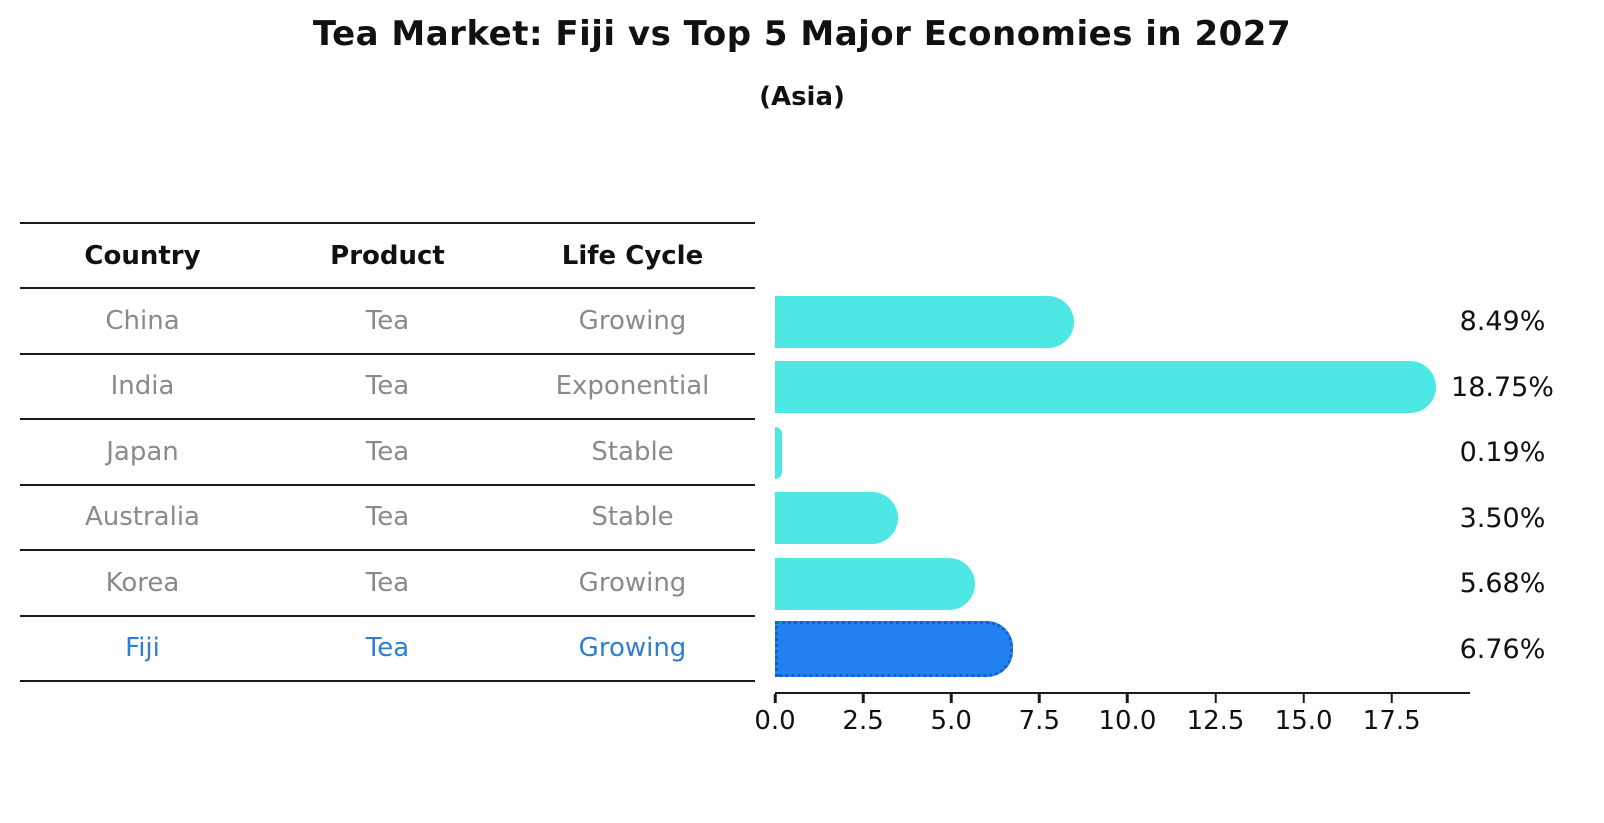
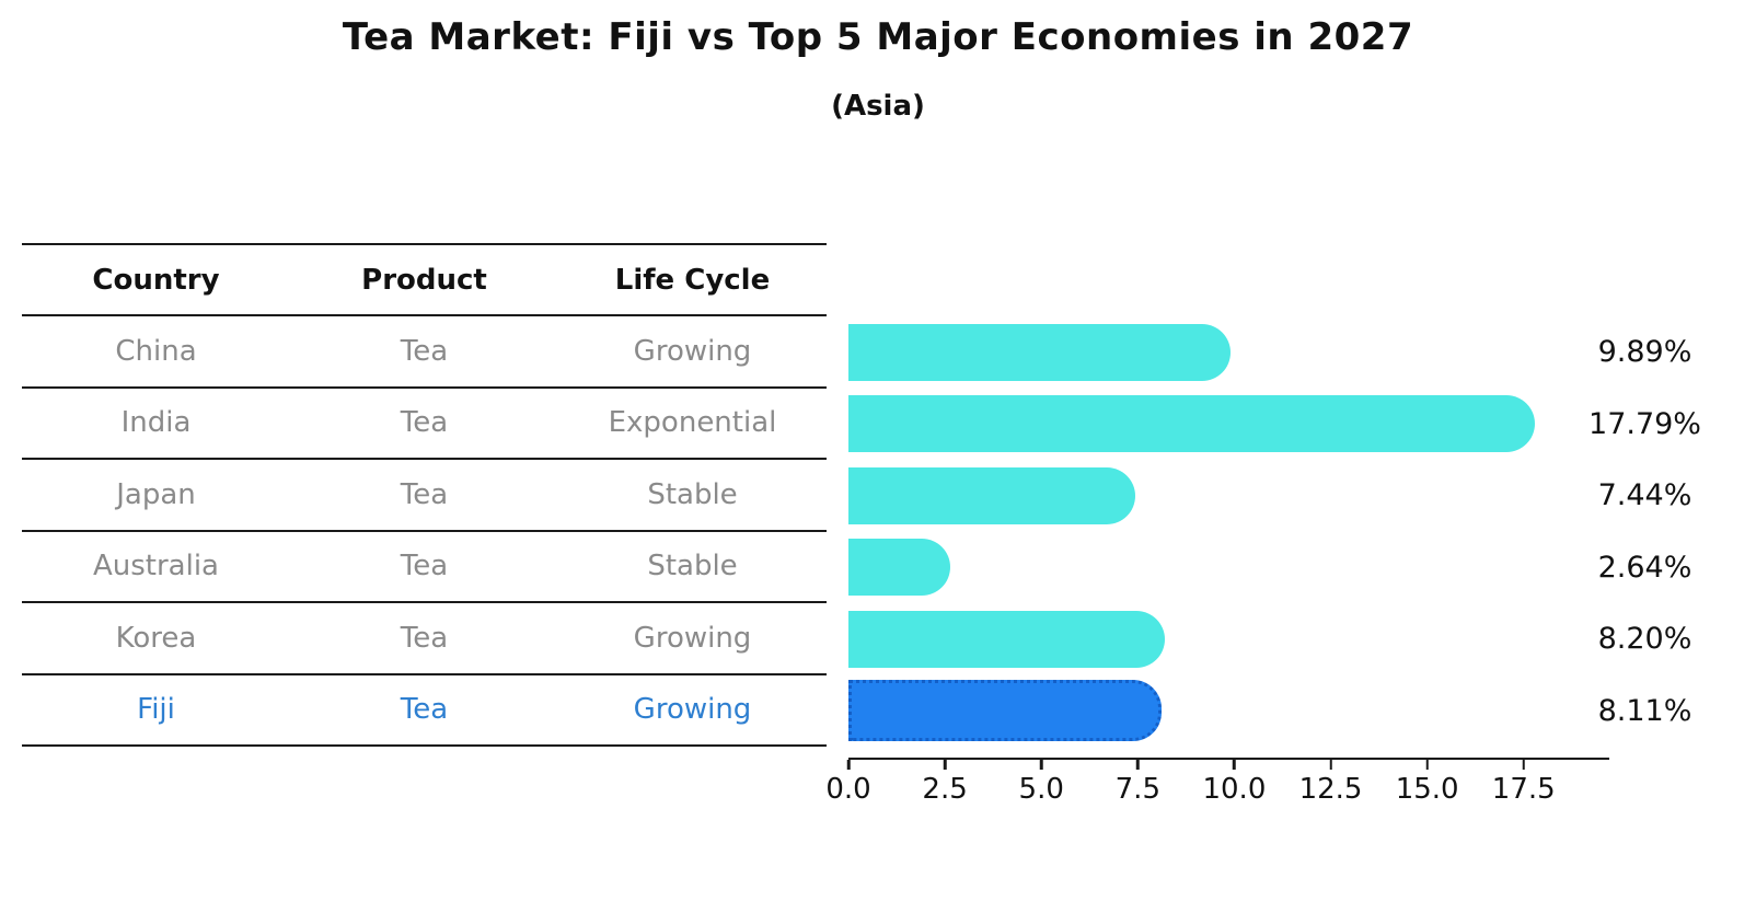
China: 8.49% -> 9.89%
India: 18.75% -> 17.79%
Japan: 0.19% -> 7.44%
Australia: 3.50% -> 2.64%
Korea: 5.68% -> 8.20%
Fiji: 6.76% -> 8.11%
